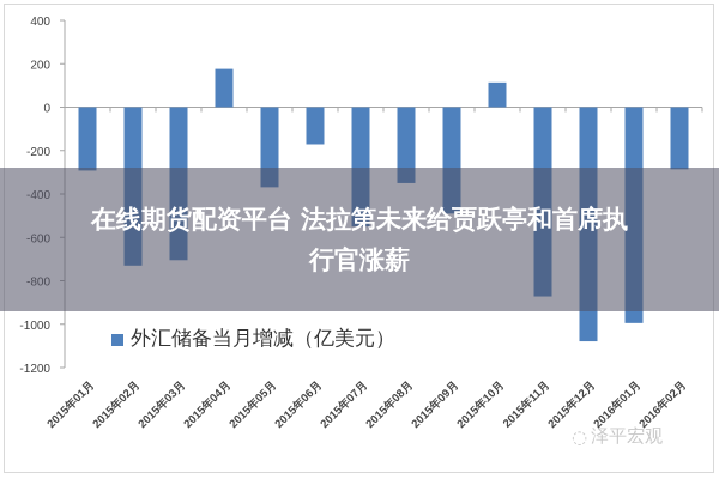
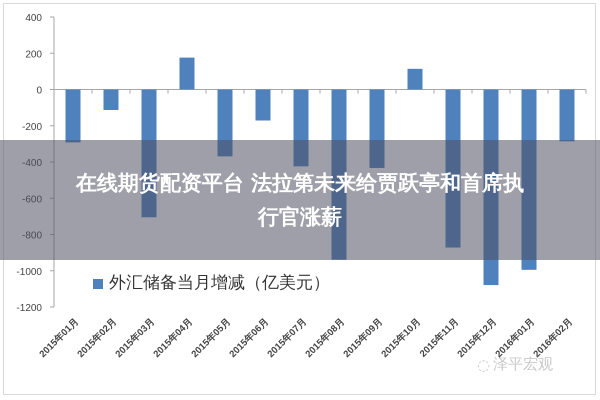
2015年02月: -730 -> -110
2015年07月: -550 -> -420
2015年08月: -350 -> -940
2015年09月: -490 -> -430
